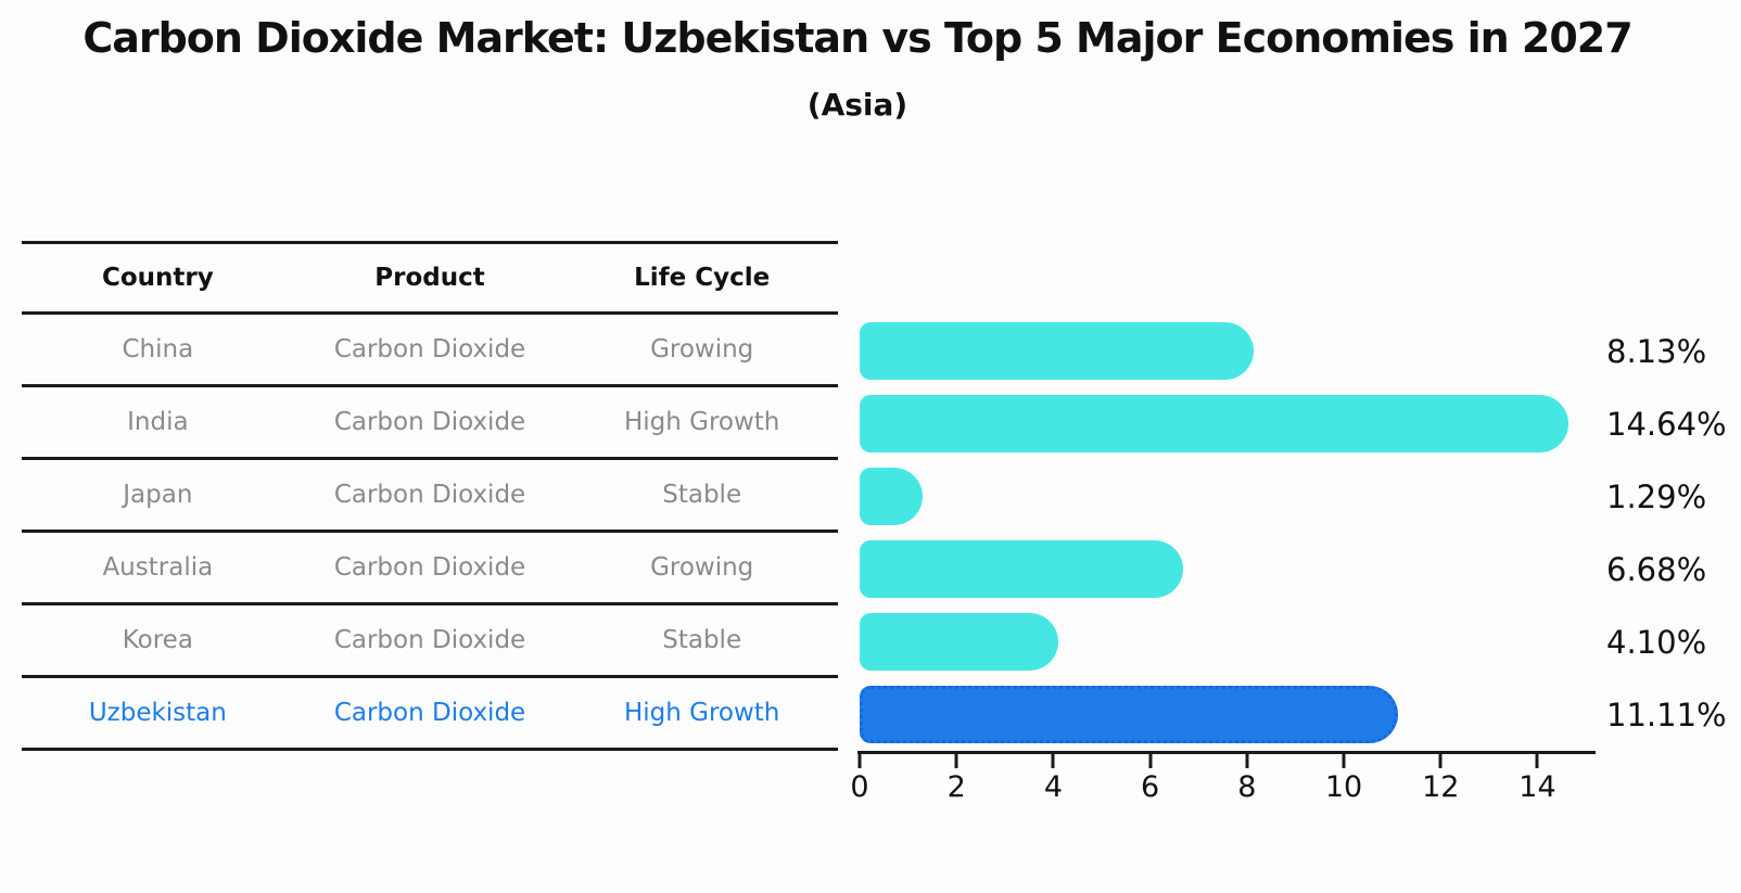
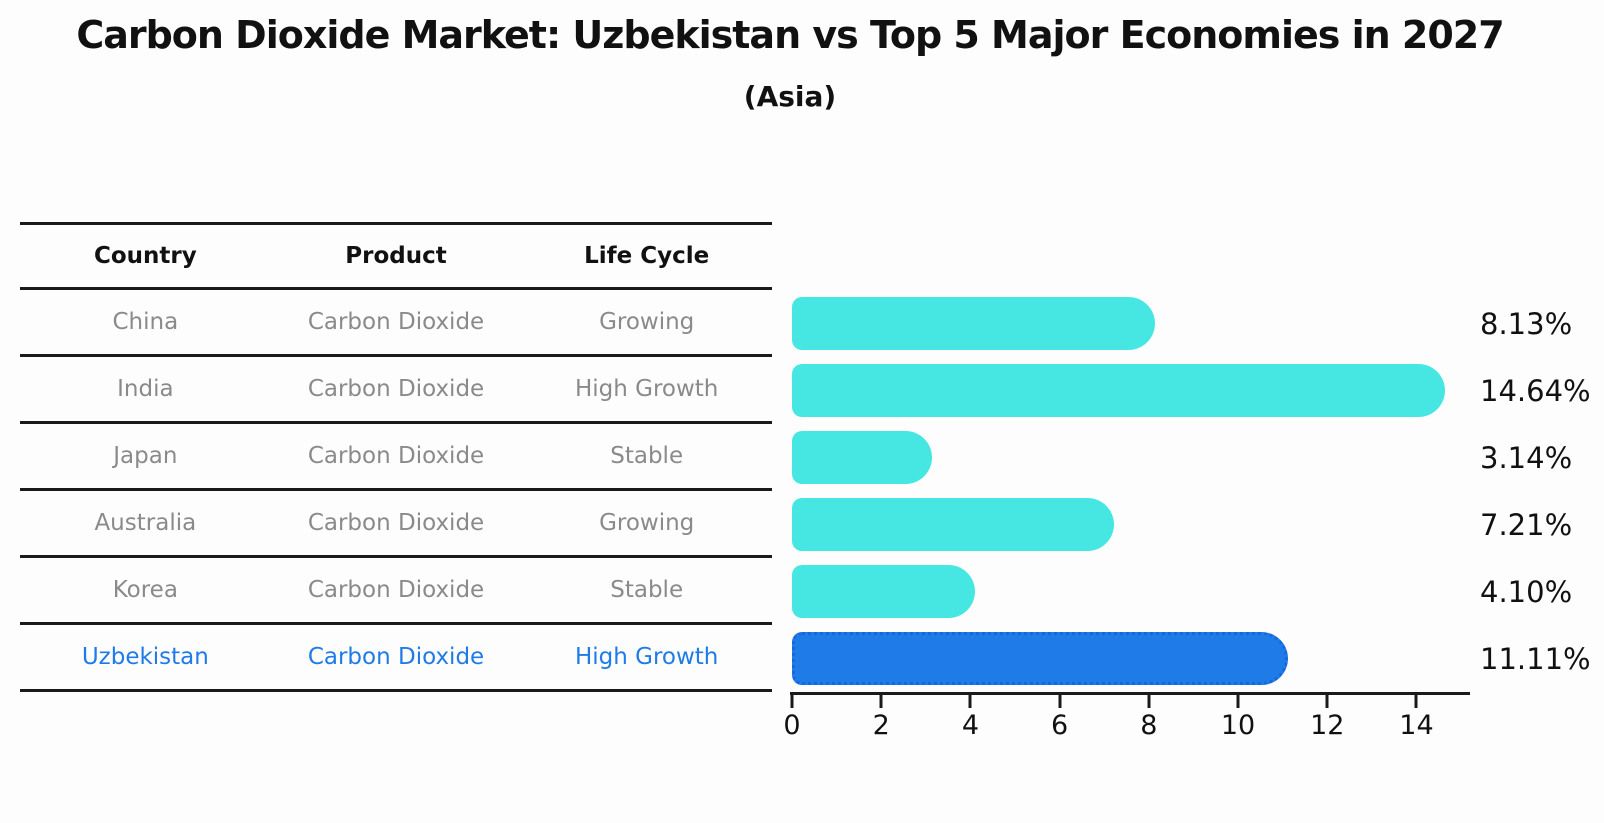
Japan: 1.29% -> 3.14%
Australia: 6.68% -> 7.21%
